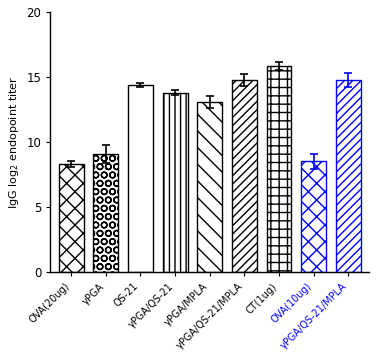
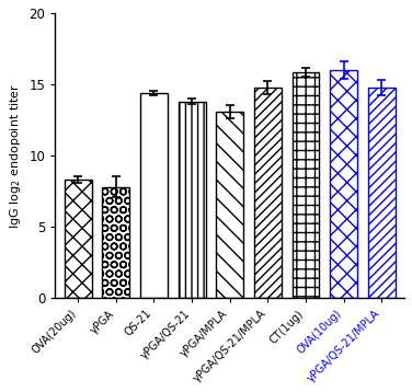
γPGA: 9.1 -> 7.8
OVA(10ug): 8.5 -> 16.0
